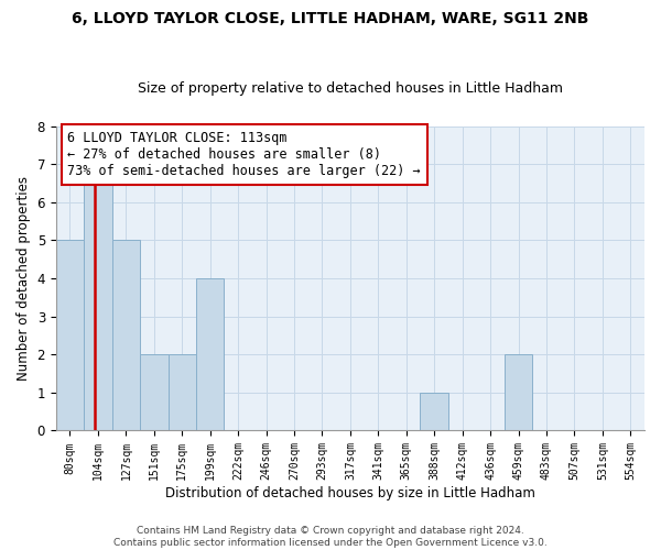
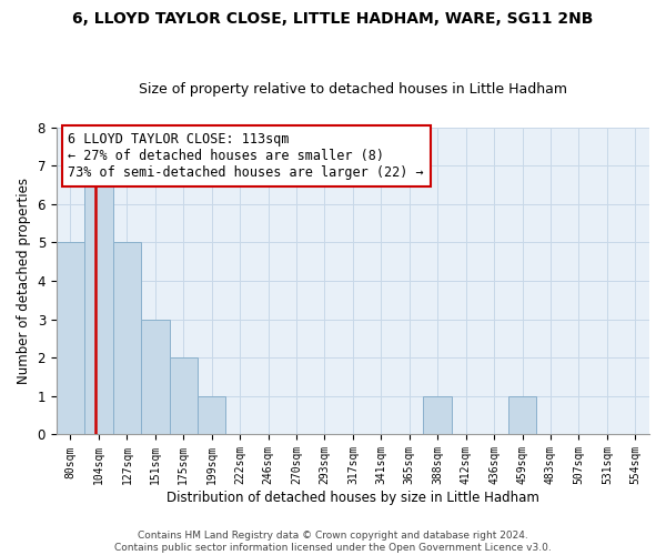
151sqm: 2 -> 3
199sqm: 4 -> 1
459sqm: 2 -> 1
